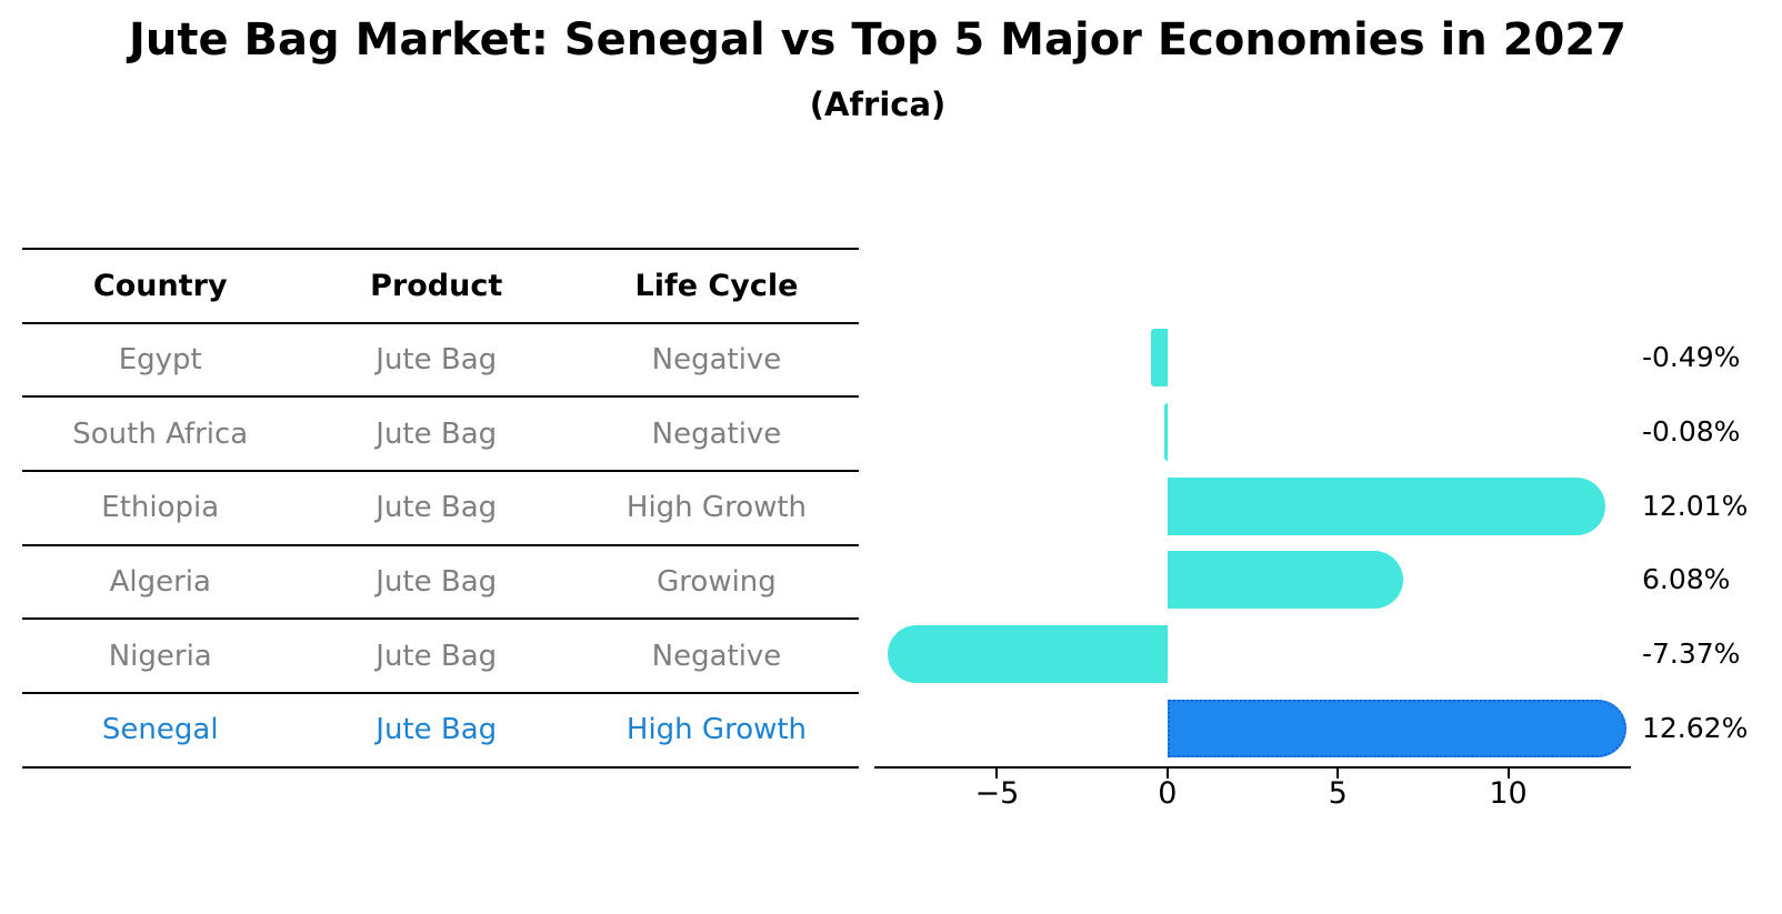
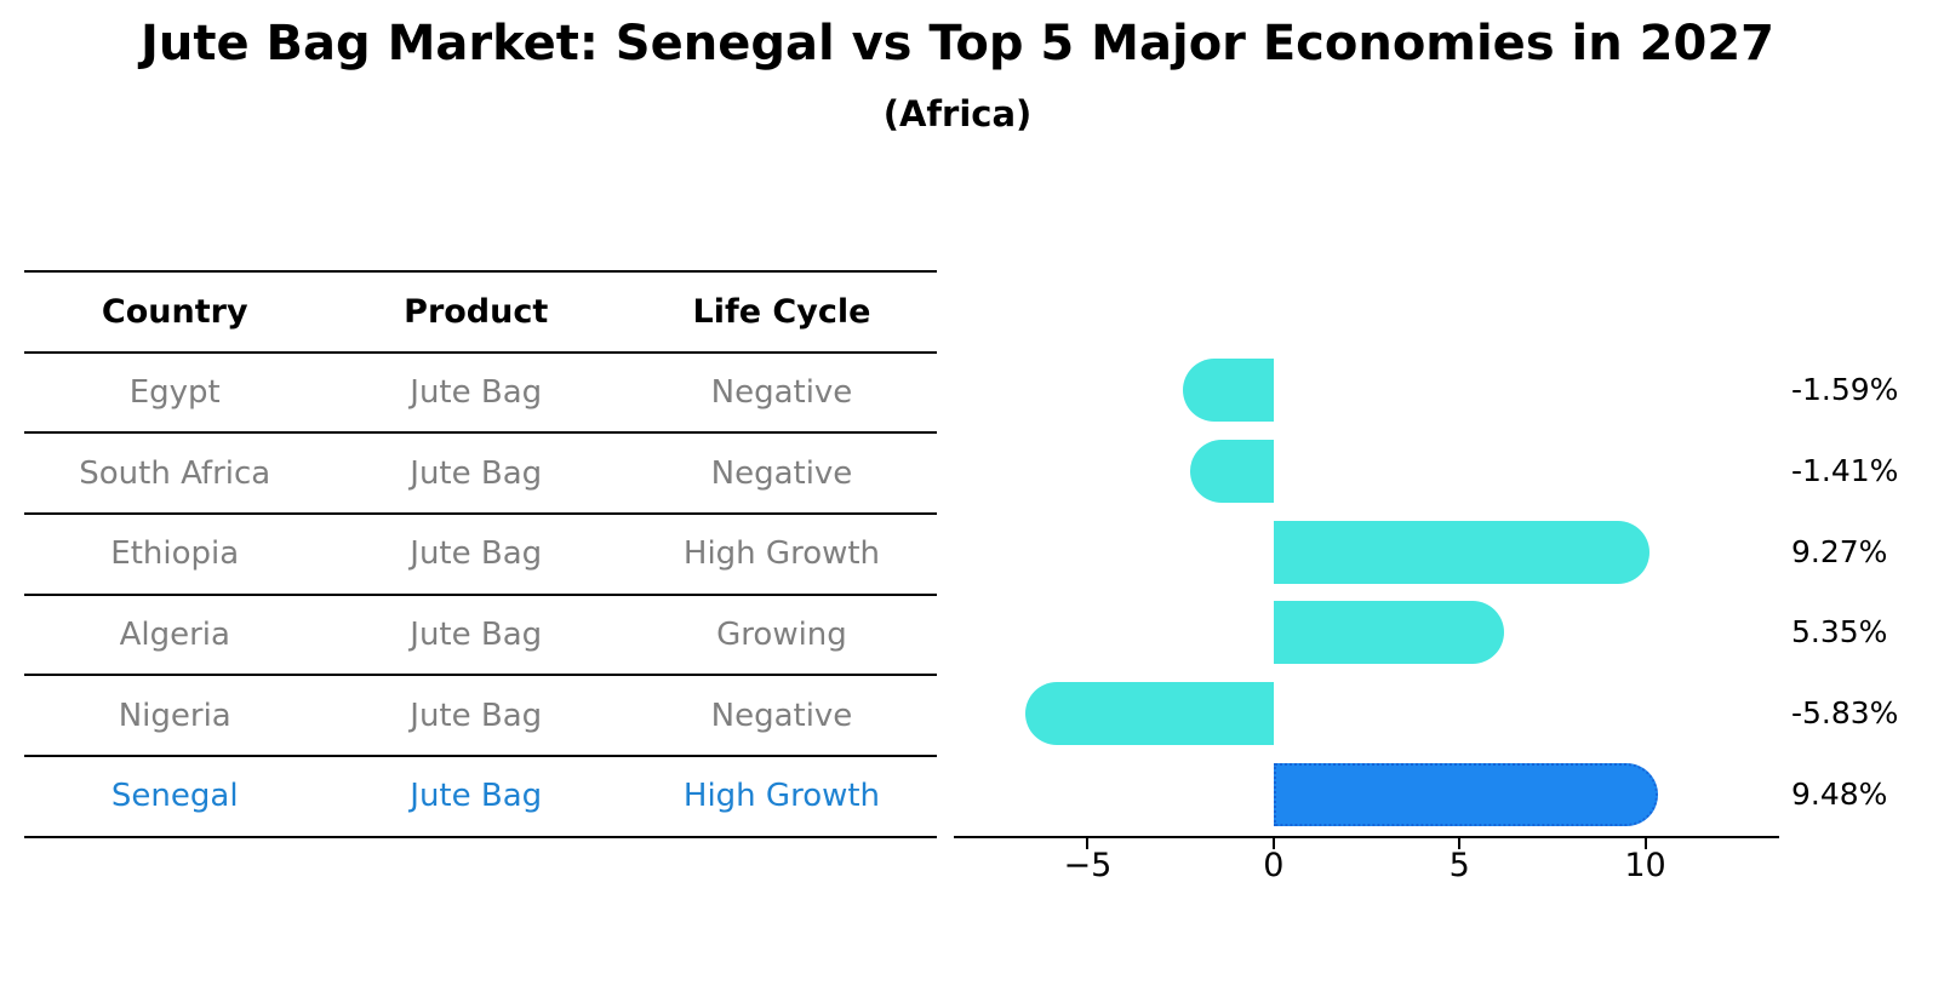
Egypt: -0.49% -> -1.59%
South Africa: -0.08% -> -1.41%
Ethiopia: 12.01% -> 9.27%
Algeria: 6.08% -> 5.35%
Nigeria: -7.37% -> -5.83%
Senegal: 12.62% -> 9.48%
